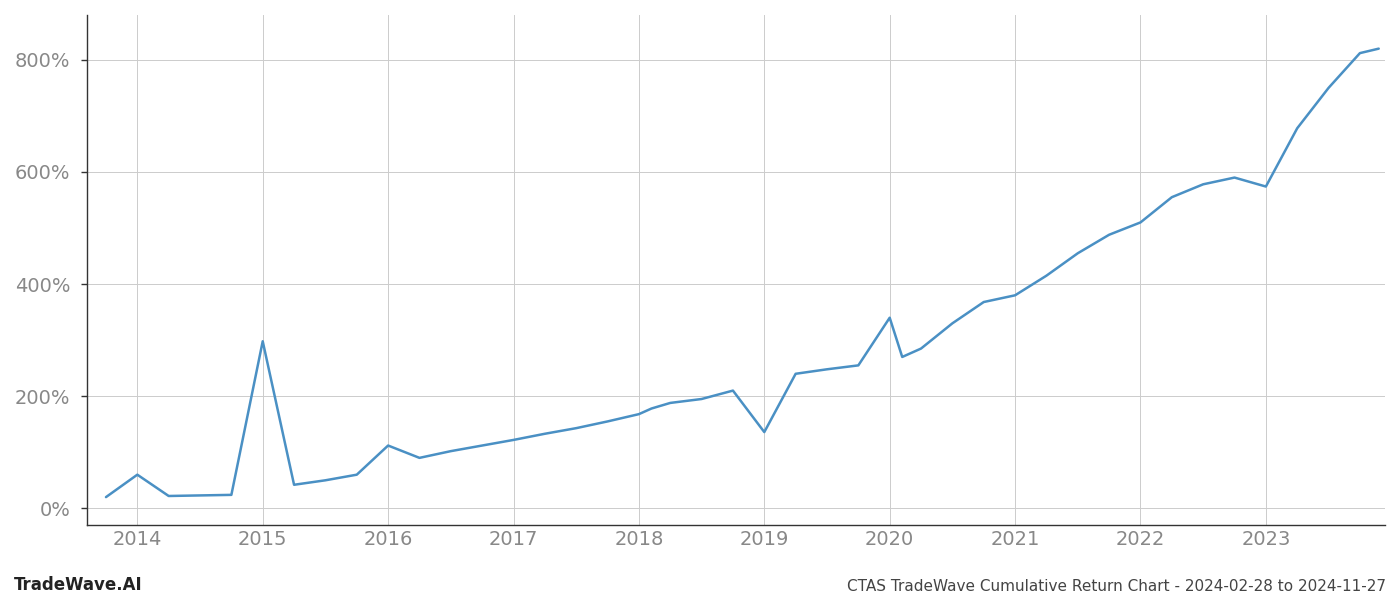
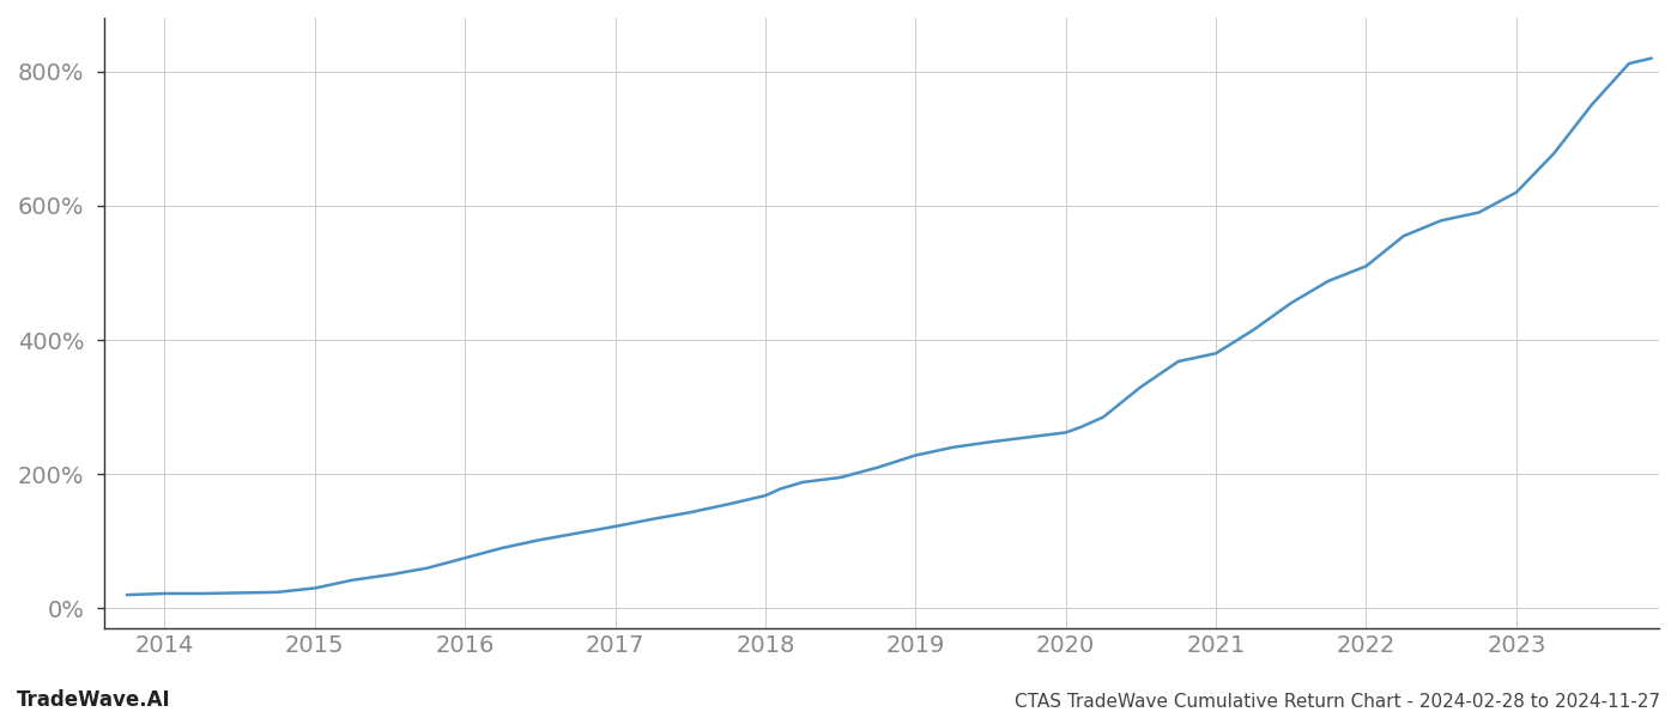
2014: 60% -> 22%
2015: 298% -> 30%
2016: 112% -> 75%
2019: 136% -> 228%
2020: 340% -> 262%
2023: 574% -> 620%
